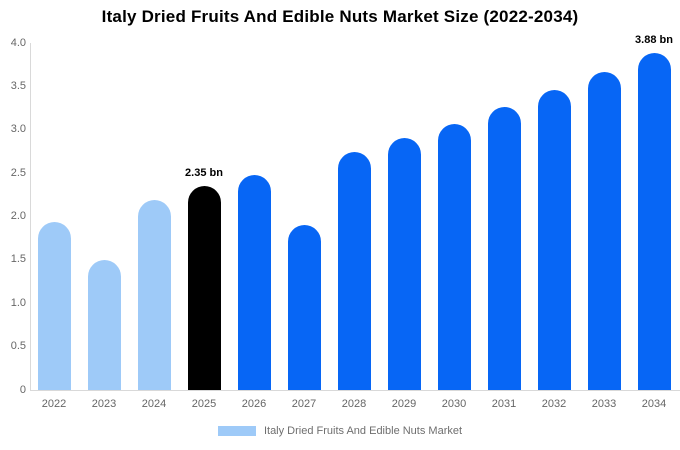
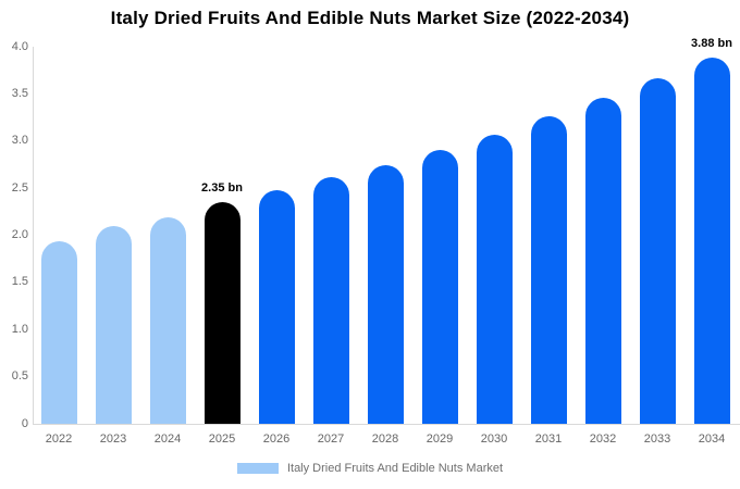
2023: 1.5 -> 2.1
2027: 1.9 -> 2.6
